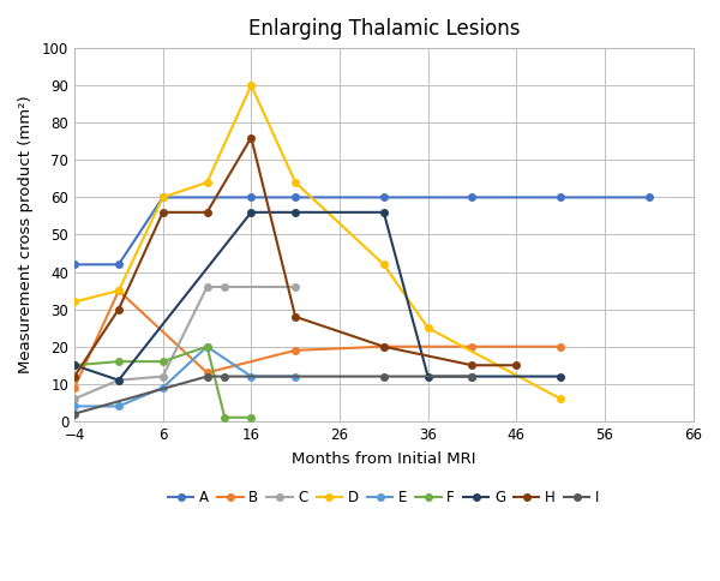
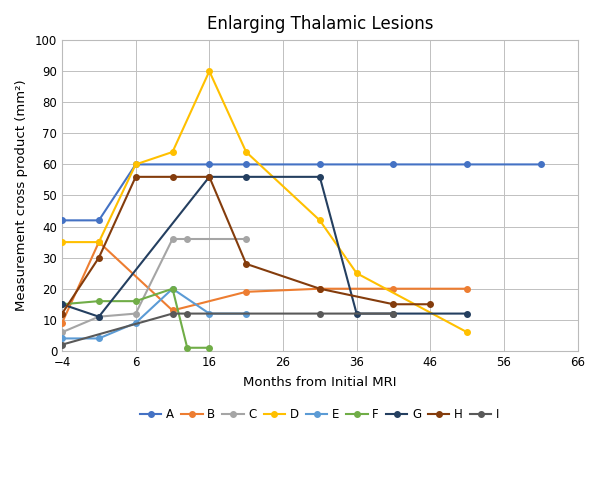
D/−4: 32 -> 35
H/16: 76 -> 56
